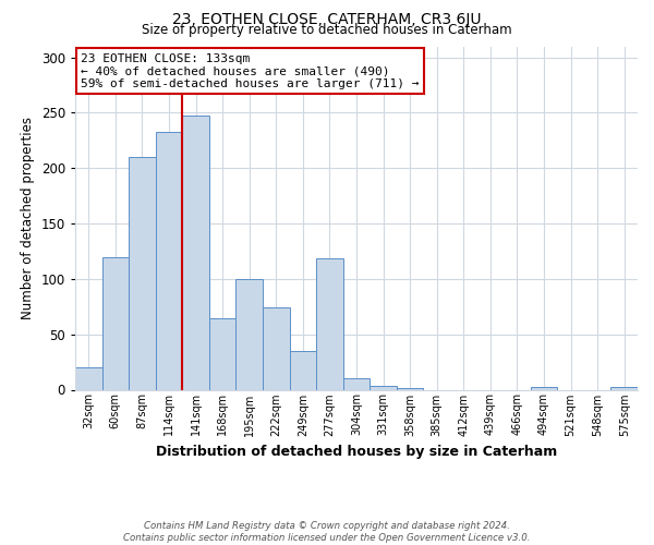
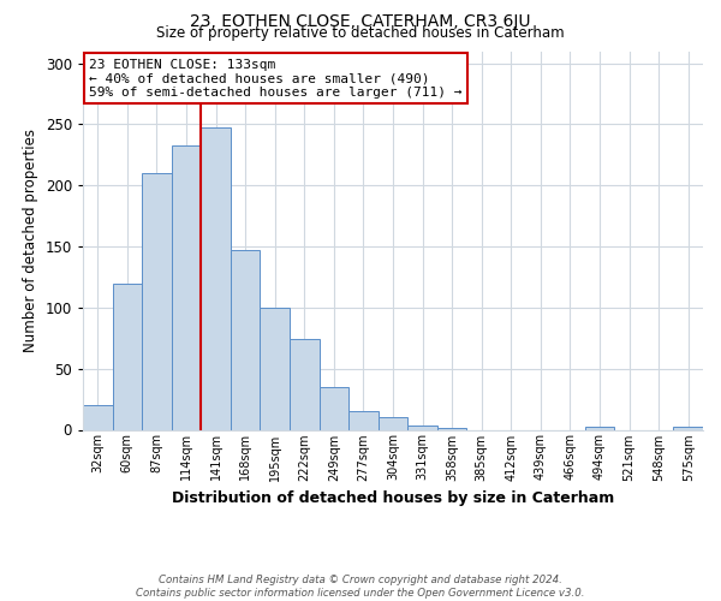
168sqm: 64 -> 147
277sqm: 119 -> 15
